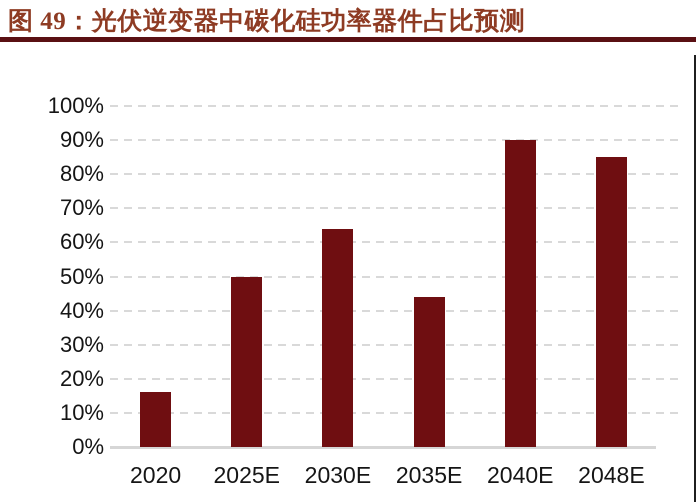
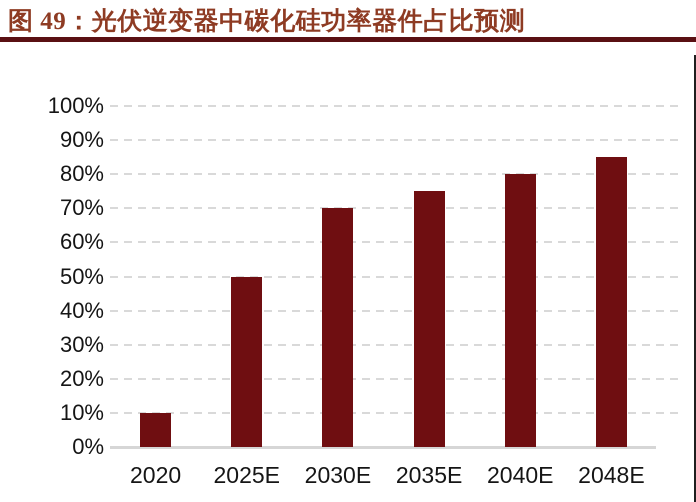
2020: 16% -> 10%
2030E: 64% -> 70%
2035E: 44% -> 75%
2040E: 90% -> 80%
